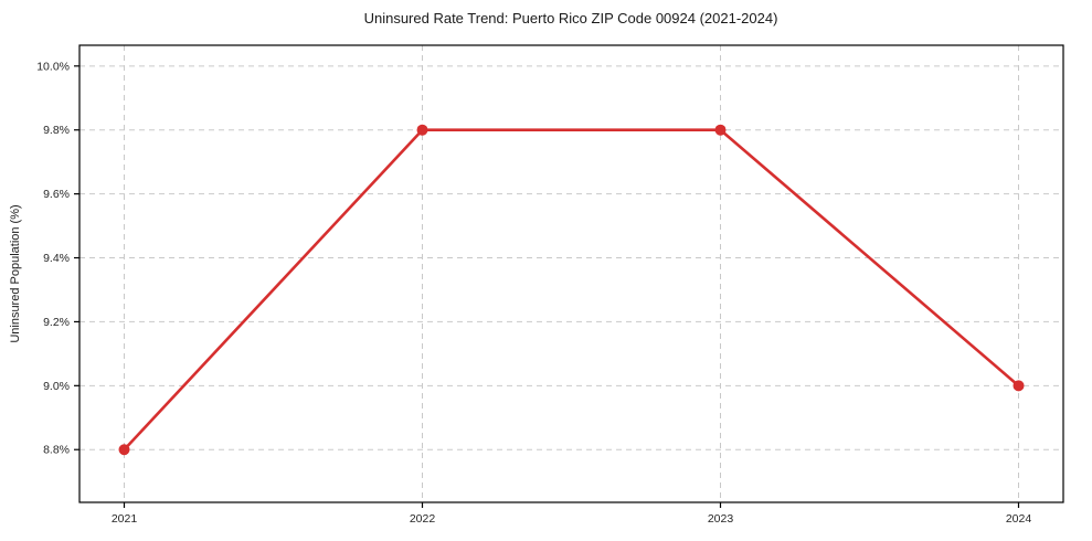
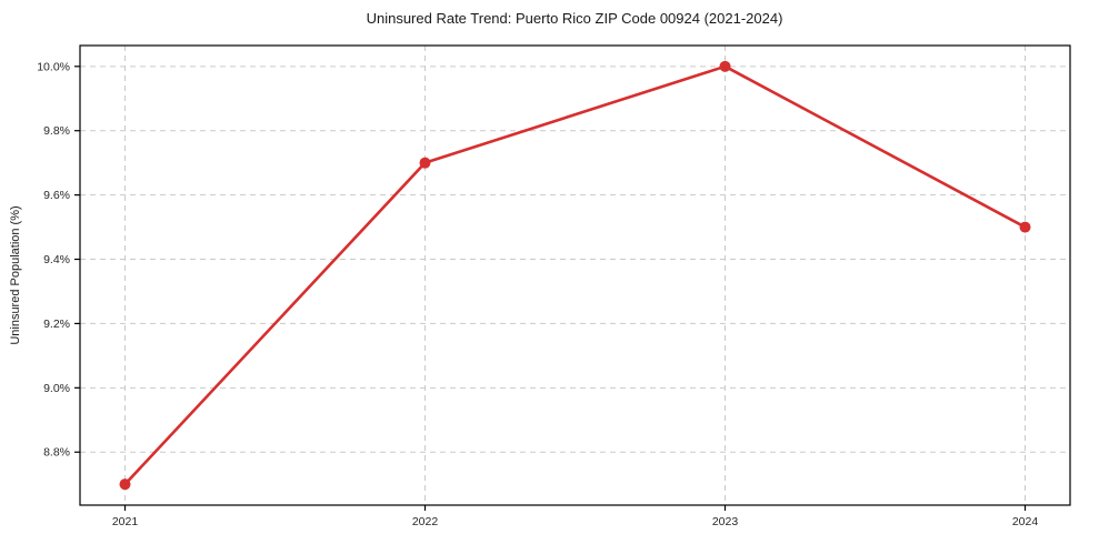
2021: 8.8% -> 8.7%
2022: 9.8% -> 9.7%
2023: 9.8% -> 10.0%
2024: 9.0% -> 9.5%
